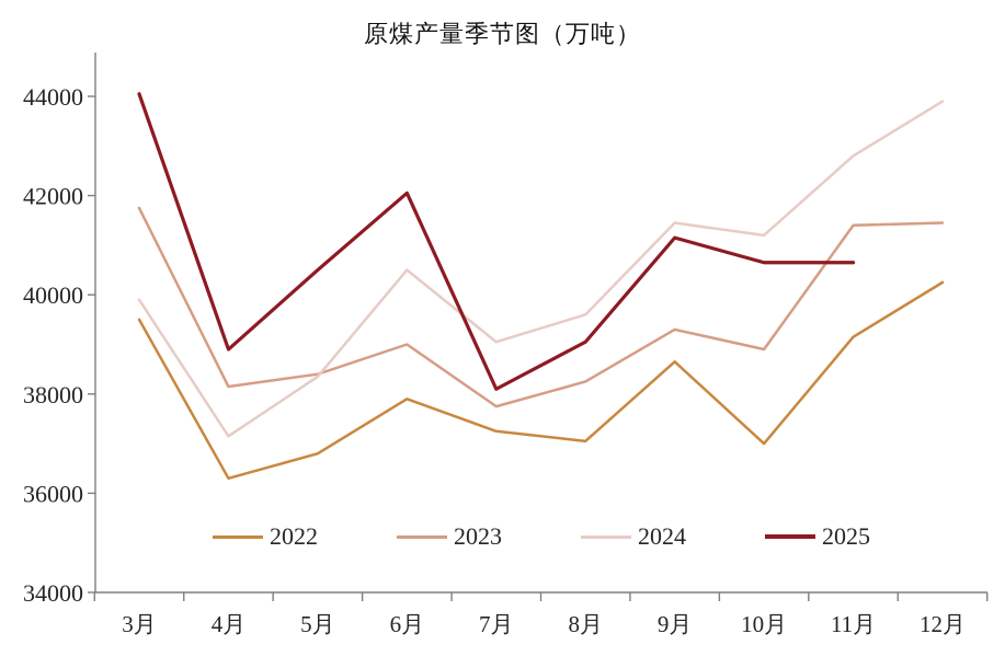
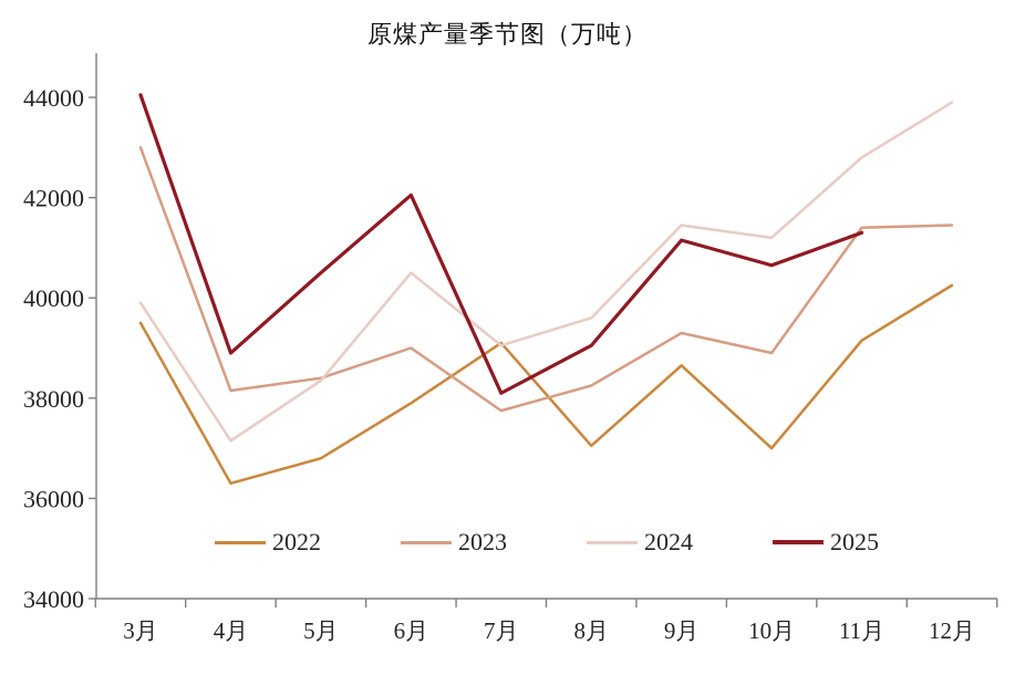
2023/3月: 41800 -> 43000
2022/7月: 37200 -> 39100
2025/11月: 40600 -> 41300
